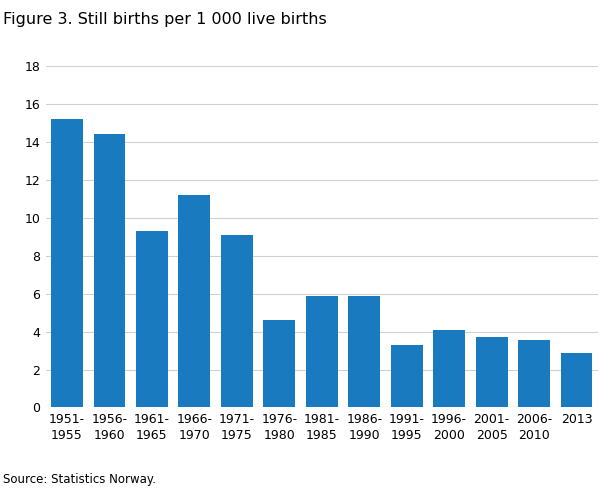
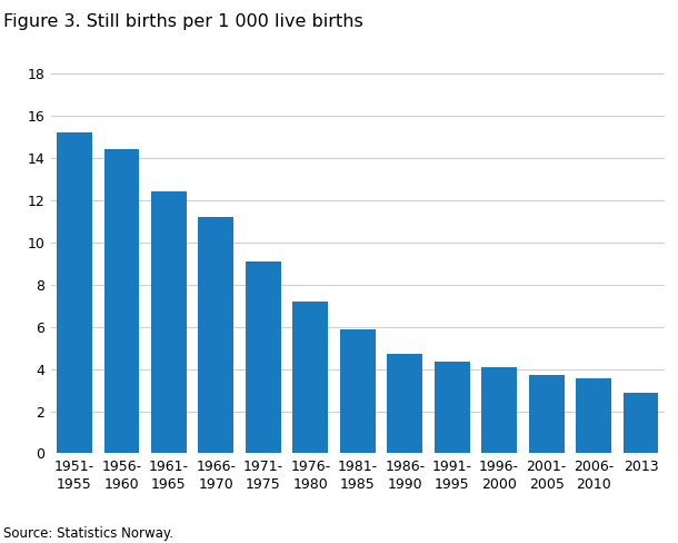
1961- 1965: 9.3 -> 12.4
1976- 1980: 4.6 -> 7.2
1986- 1990: 5.9 -> 4.7
1991- 1995: 3.3 -> 4.3
